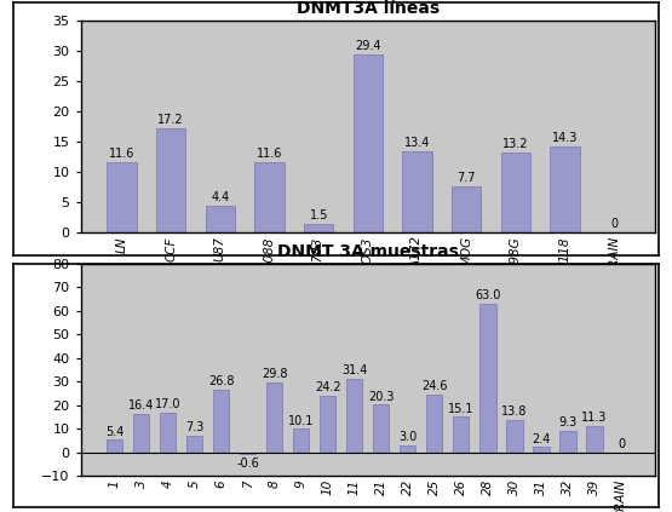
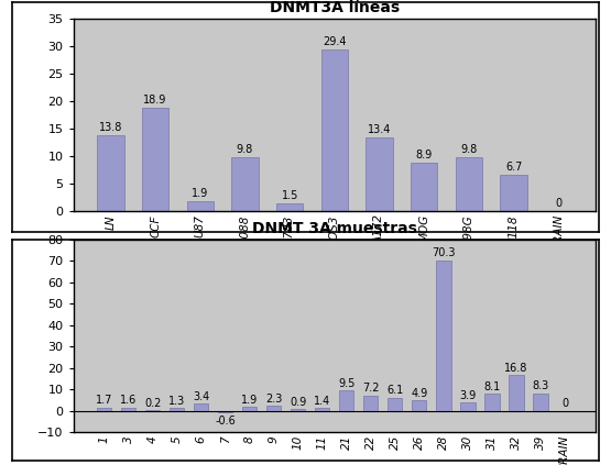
DNMT3A líneas/LN: 11.6 -> 13.8
DNMT3A líneas/CCF: 17.2 -> 18.9
DNMT3A líneas/U87: 4.4 -> 1.9
DNMT3A líneas/SW1088: 11.6 -> 9.8
DNMT3A líneas/MOG: 7.7 -> 8.9
DNMT3A líneas/T98G: 13.2 -> 9.8
DNMT3A líneas/U118: 14.3 -> 6.7
DNMT 3A muestras/1: 5.4 -> 1.7
DNMT 3A muestras/3: 16.4 -> 1.6
DNMT 3A muestras/4: 17.0 -> 0.2
DNMT 3A muestras/5: 7.3 -> 1.3
DNMT 3A muestras/6: 26.8 -> 3.4
DNMT 3A muestras/8: 29.8 -> 1.9
DNMT 3A muestras/9: 10.1 -> 2.3
DNMT 3A muestras/10: 24.2 -> 0.9
DNMT 3A muestras/11: 31.4 -> 1.4
DNMT 3A muestras/21: 20.3 -> 9.5
DNMT 3A muestras/22: 3.0 -> 7.2
DNMT 3A muestras/25: 24.6 -> 6.1
DNMT 3A muestras/26: 15.1 -> 4.9
DNMT 3A muestras/28: 63.0 -> 70.3
DNMT 3A muestras/30: 13.8 -> 3.9
DNMT 3A muestras/31: 2.4 -> 8.1
DNMT 3A muestras/32: 9.3 -> 16.8
DNMT 3A muestras/39: 11.3 -> 8.3
